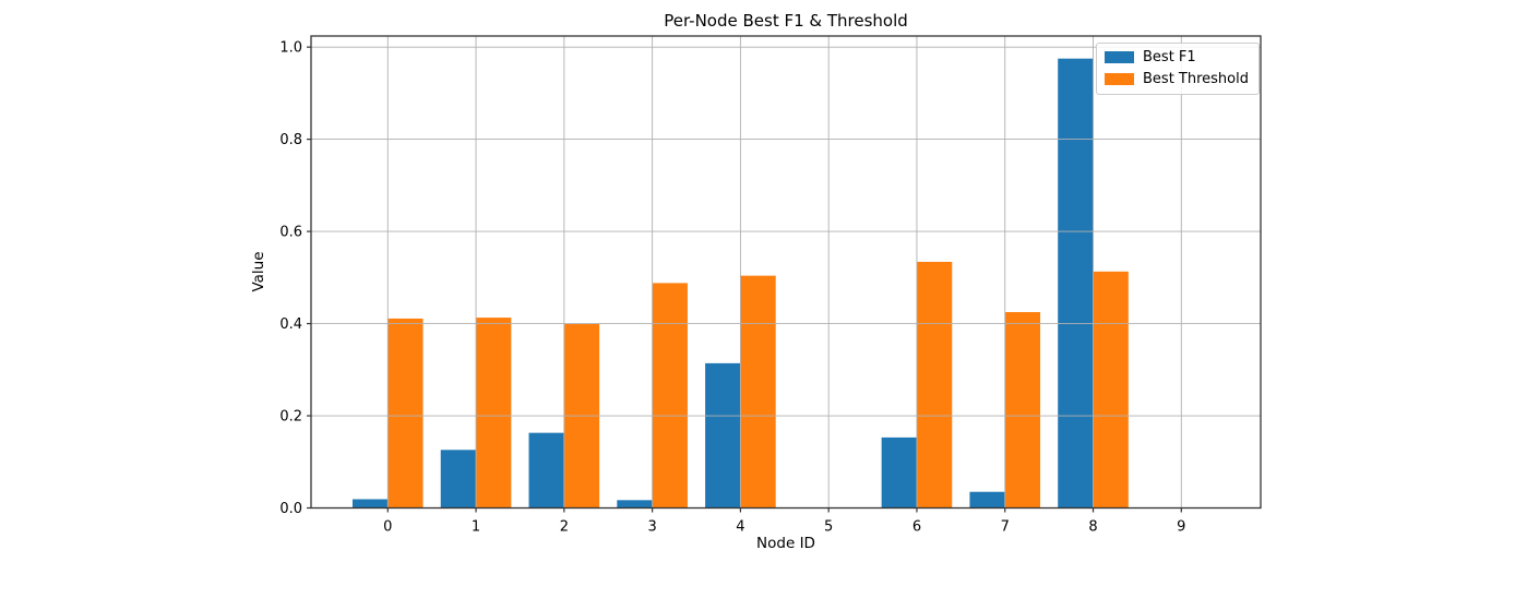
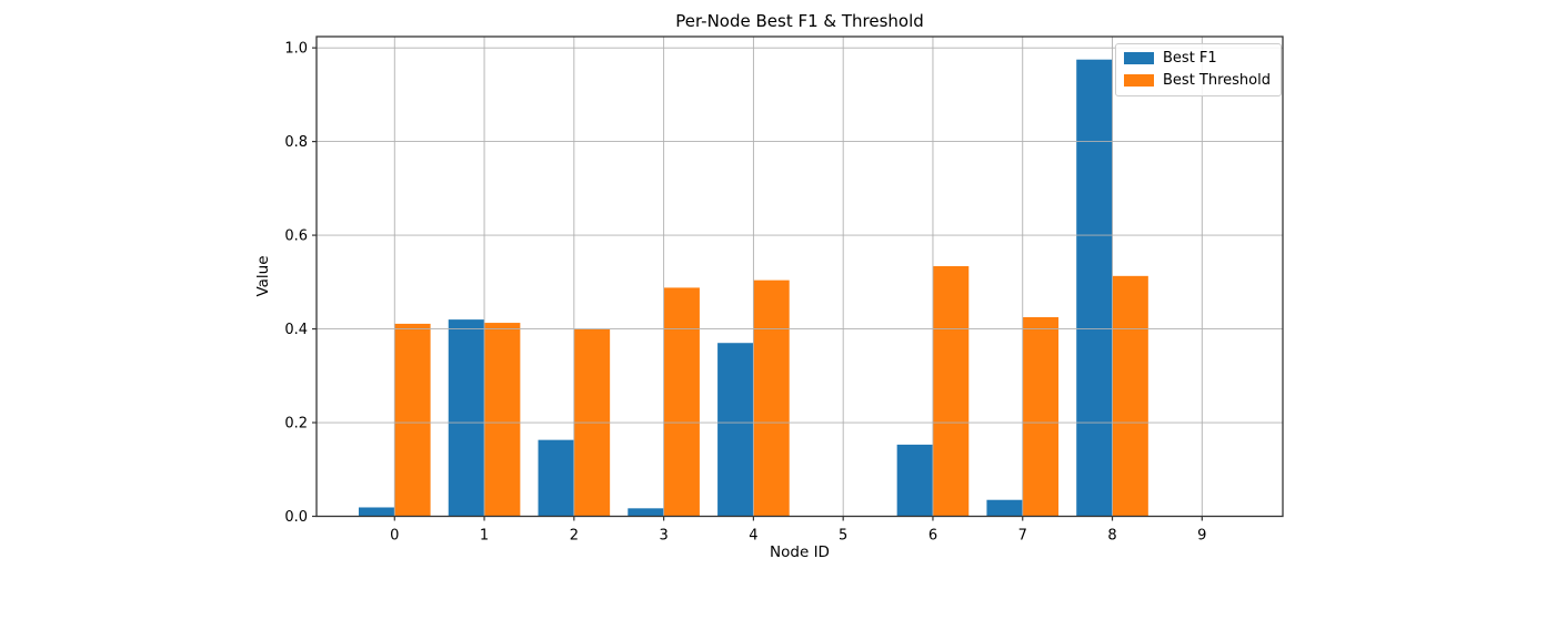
Best F1/1: 0.13 -> 0.42
Best F1/4: 0.31 -> 0.37
